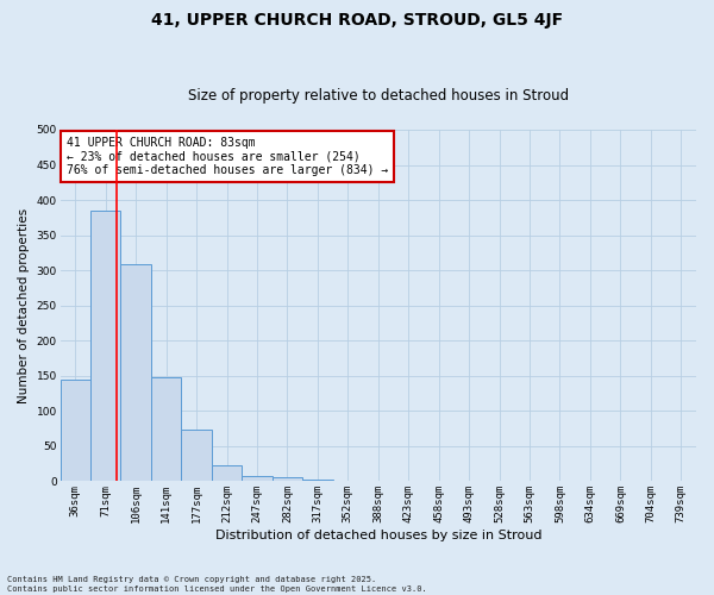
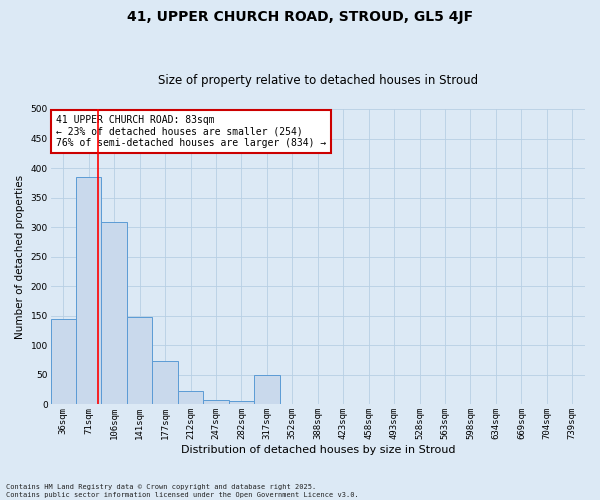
317sqm: 2 -> 50
